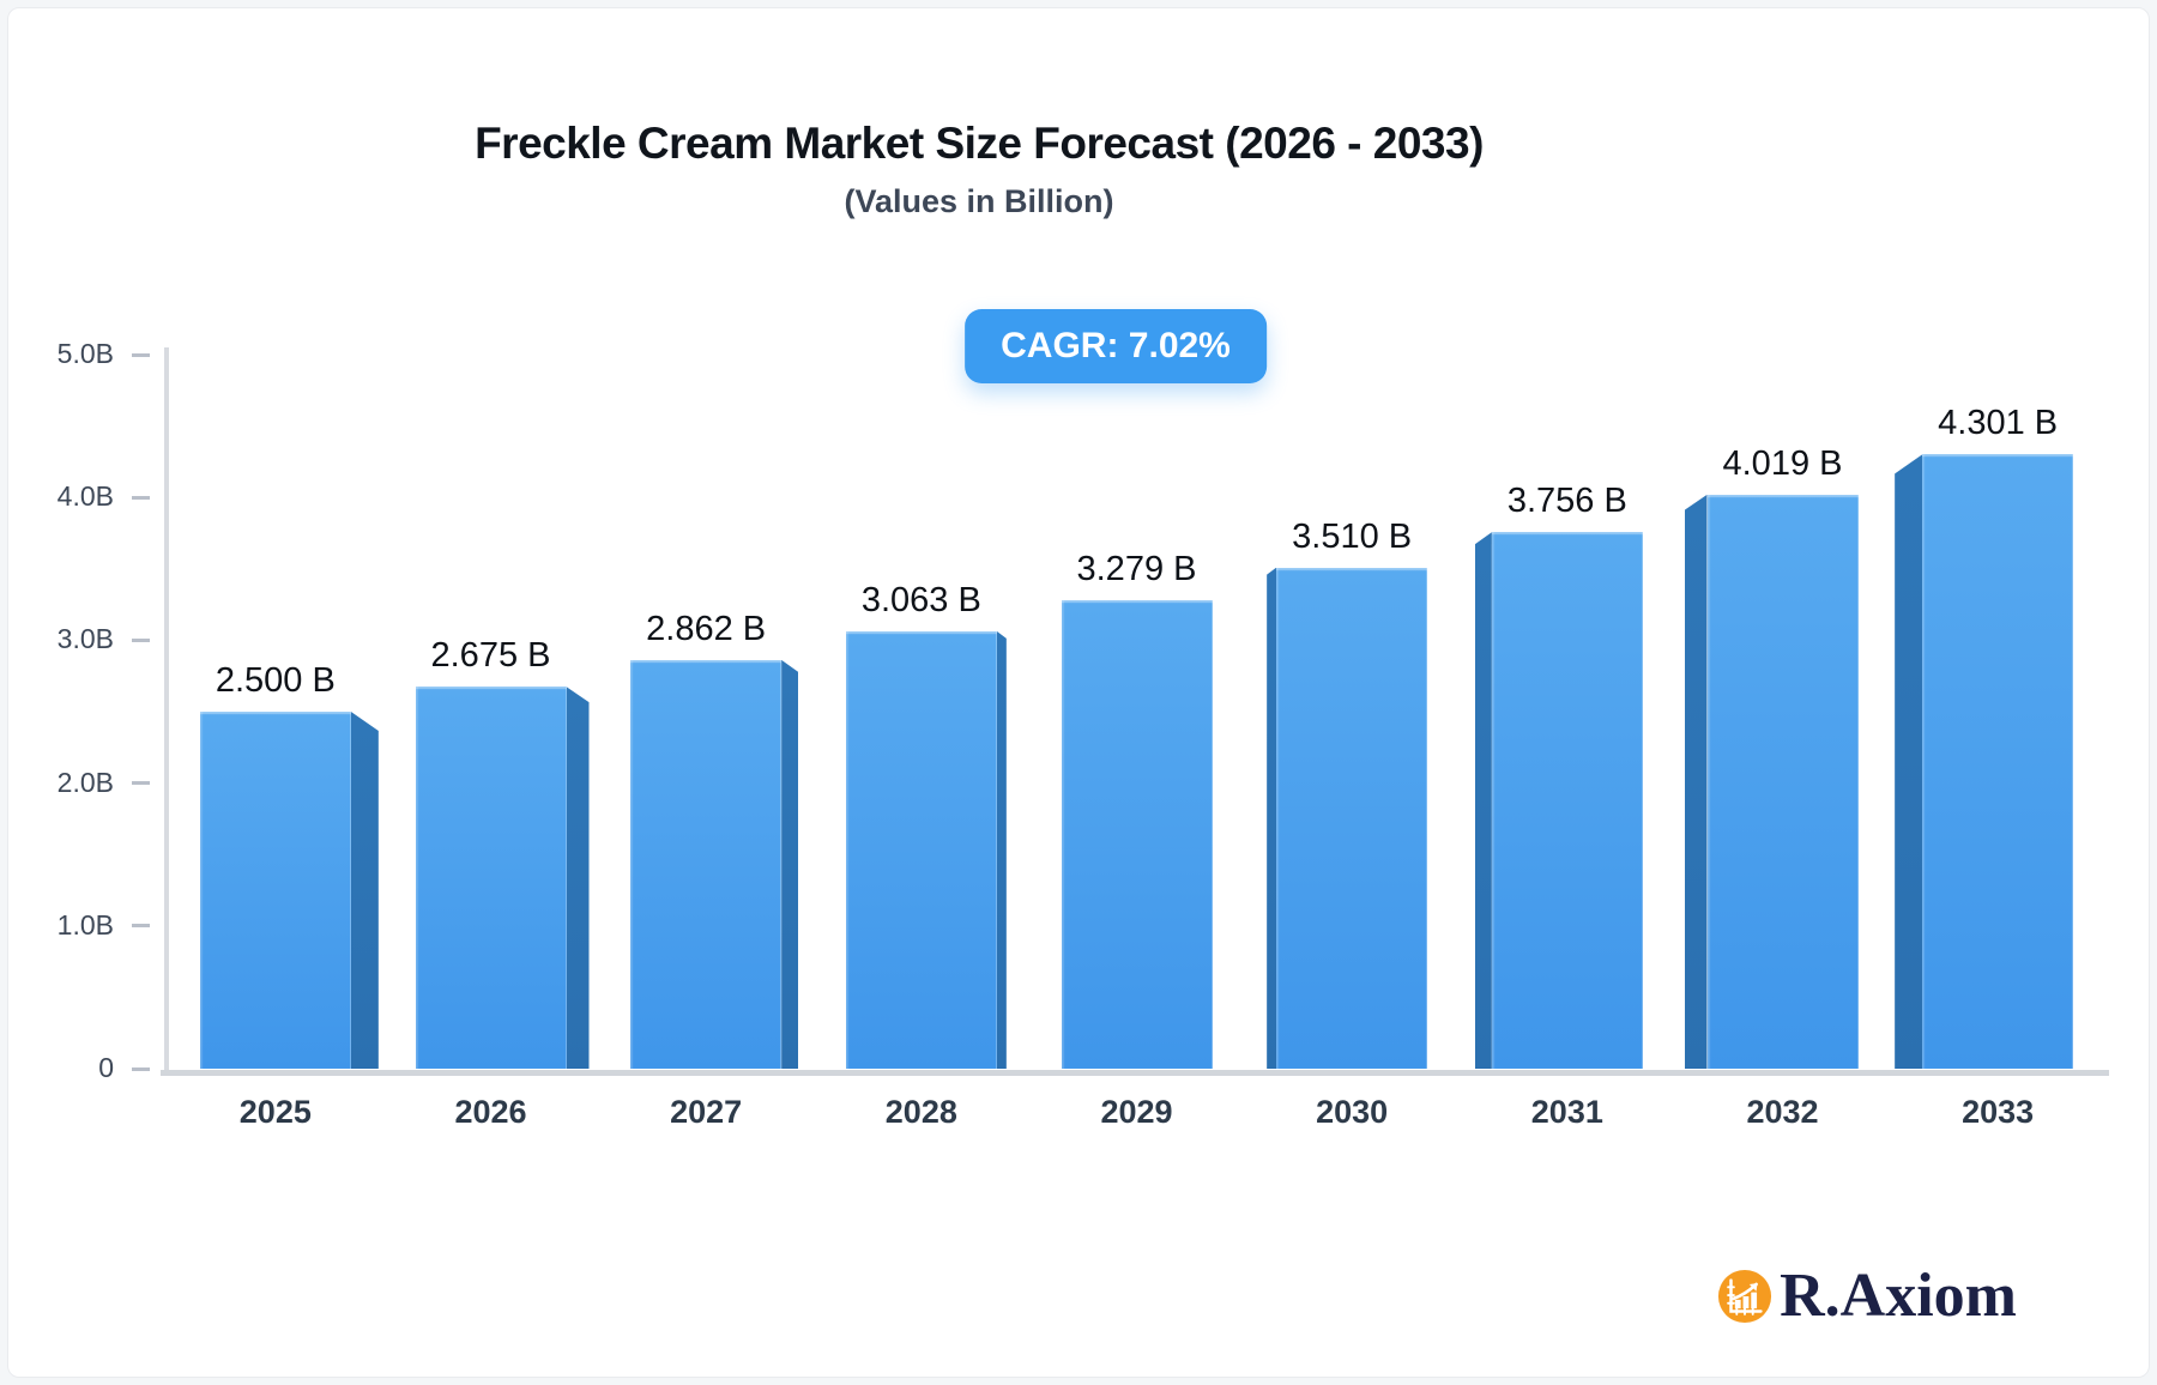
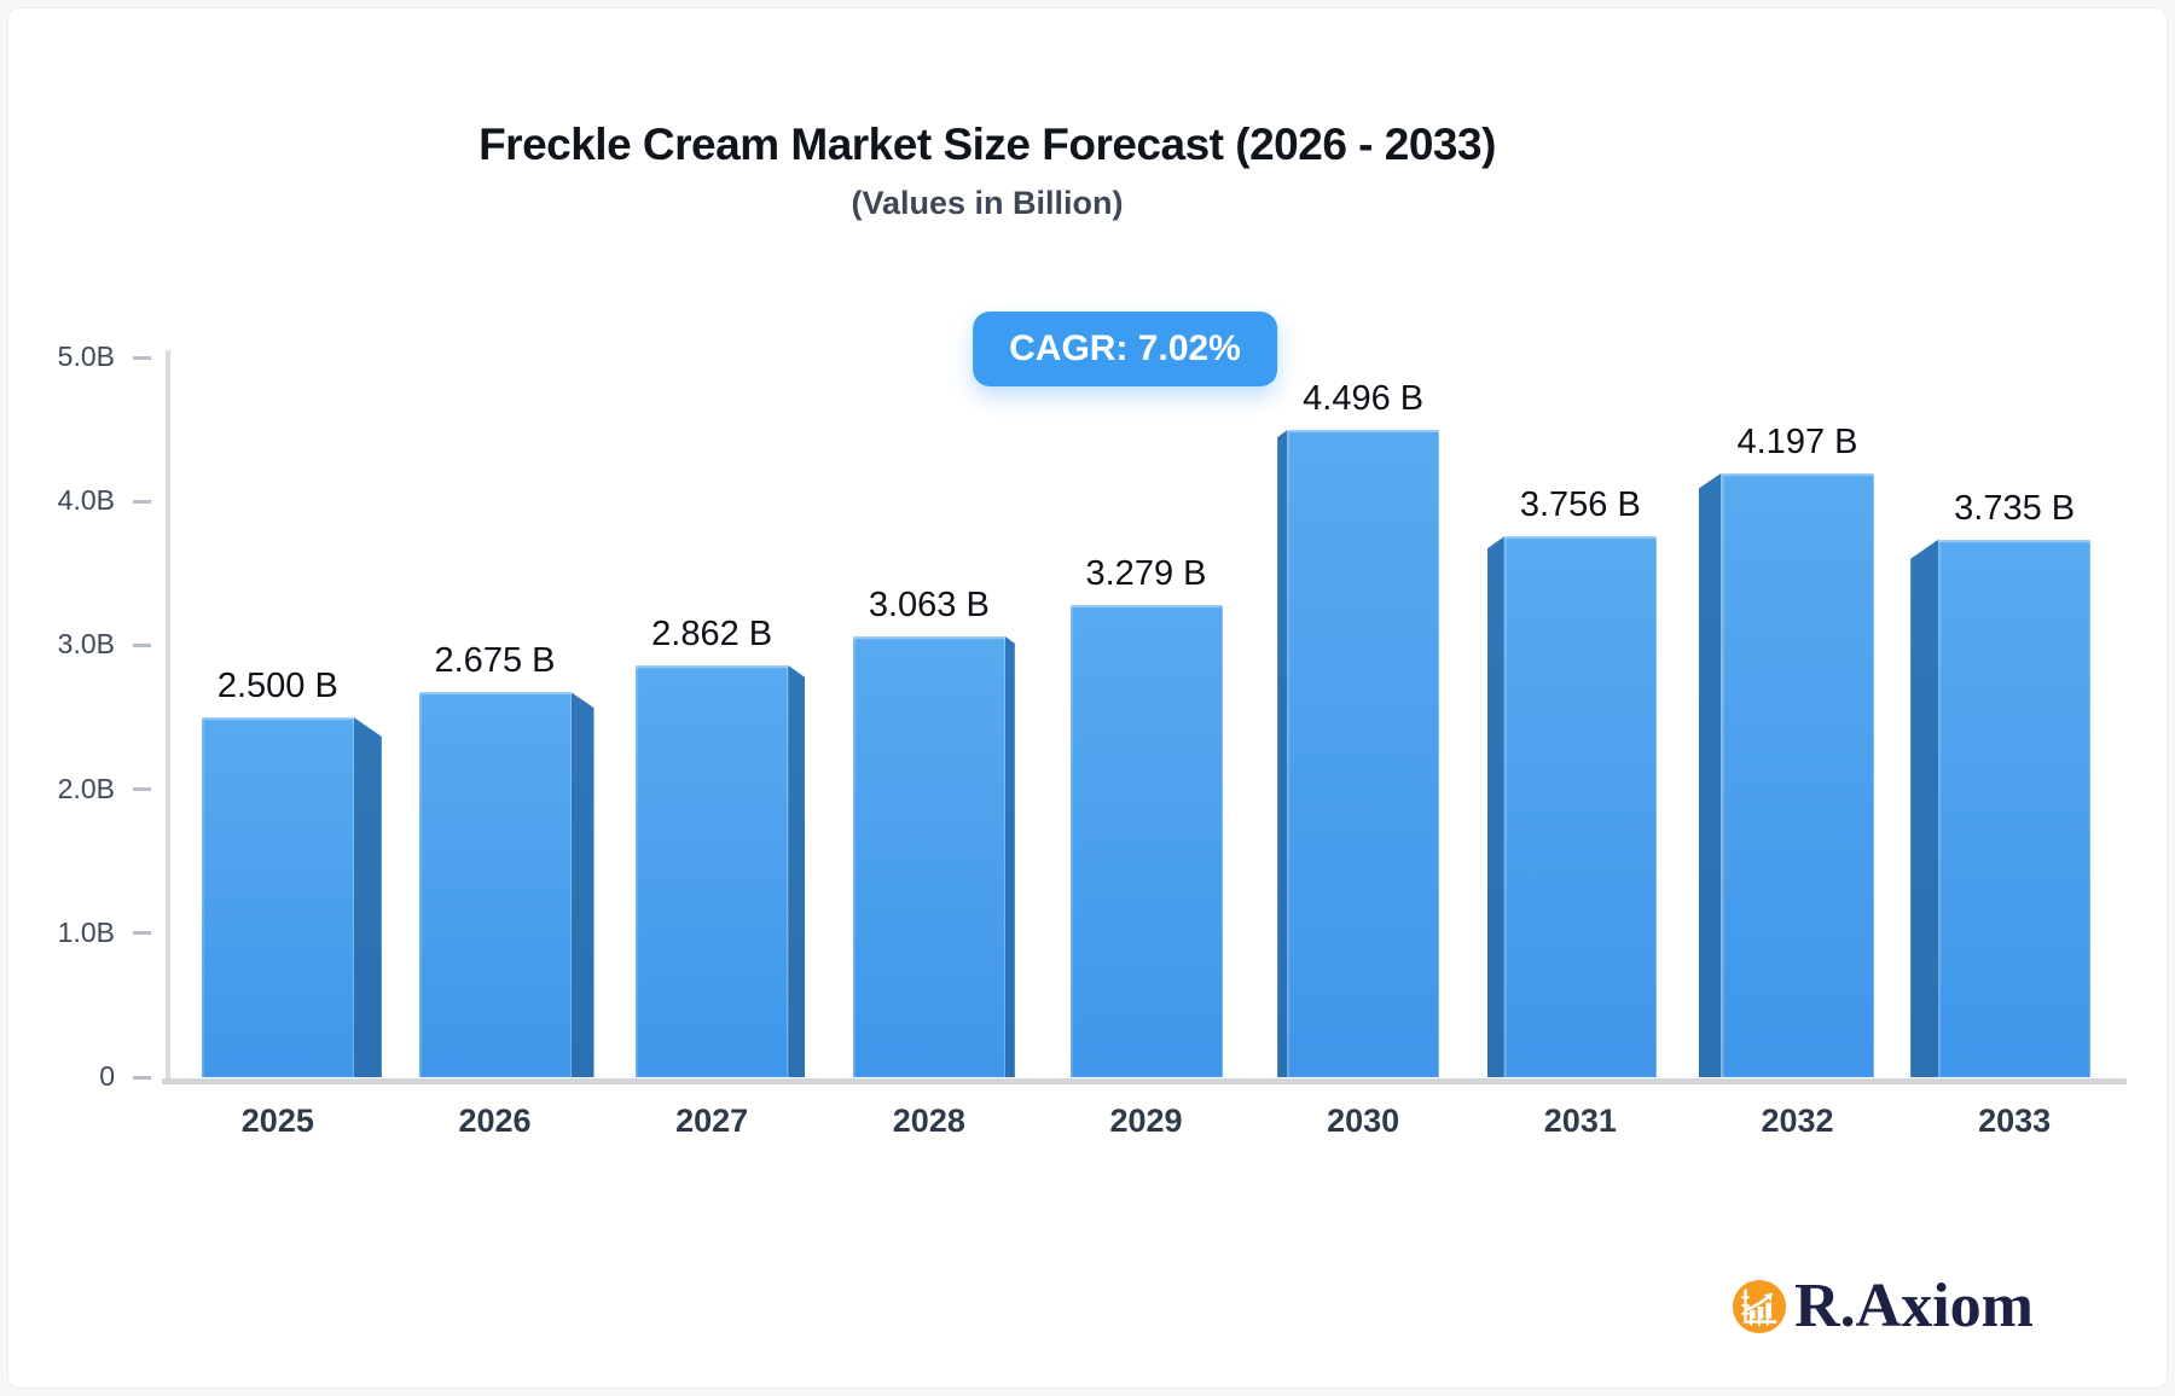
2030: 3.510 -> 4.496
2032: 4.019 -> 4.197
2033: 4.301 -> 3.735
